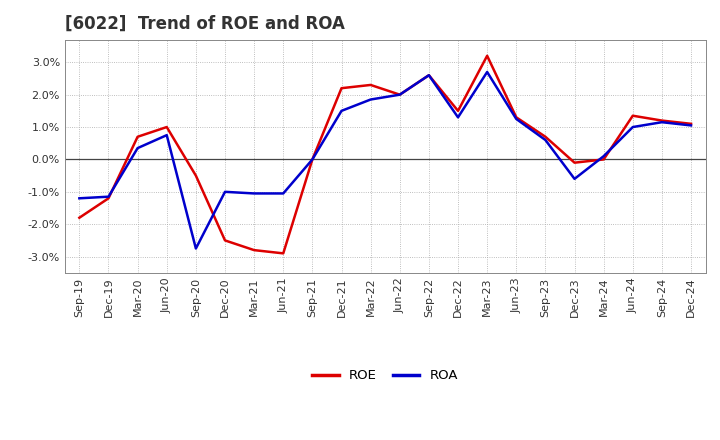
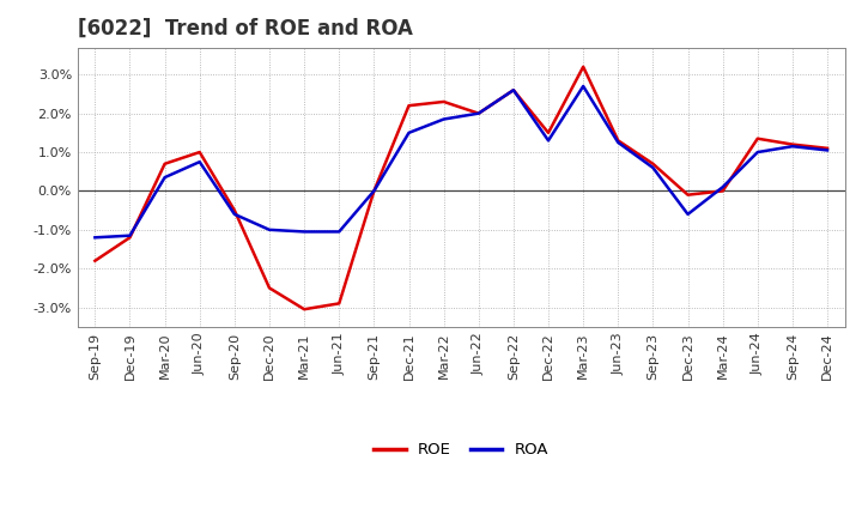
ROA/Sep-20: -2.75% -> -0.60%
ROE/Mar-21: -2.80% -> -3.05%
